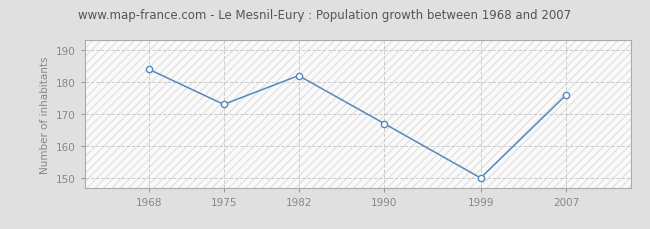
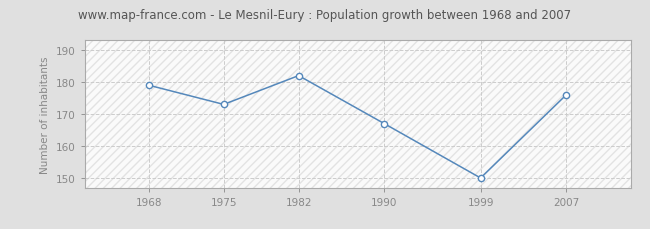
1968: 184 -> 179
